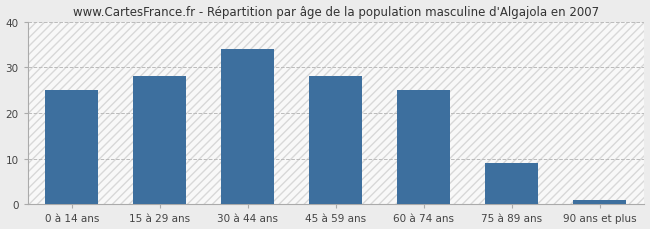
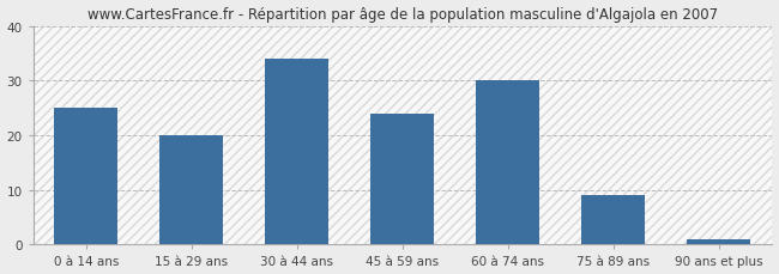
15 à 29 ans: 28 -> 20
45 à 59 ans: 28 -> 24
60 à 74 ans: 25 -> 30
